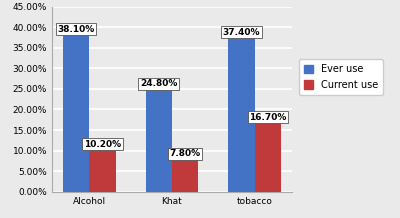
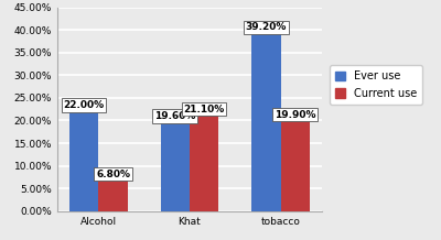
Ever use/Alcohol: 38.10% -> 22.00%
Current use/Alcohol: 10.20% -> 6.80%
Ever use/Khat: 24.80% -> 19.60%
Current use/Khat: 7.80% -> 21.10%
Ever use/tobacco: 37.40% -> 39.20%
Current use/tobacco: 16.70% -> 19.90%
